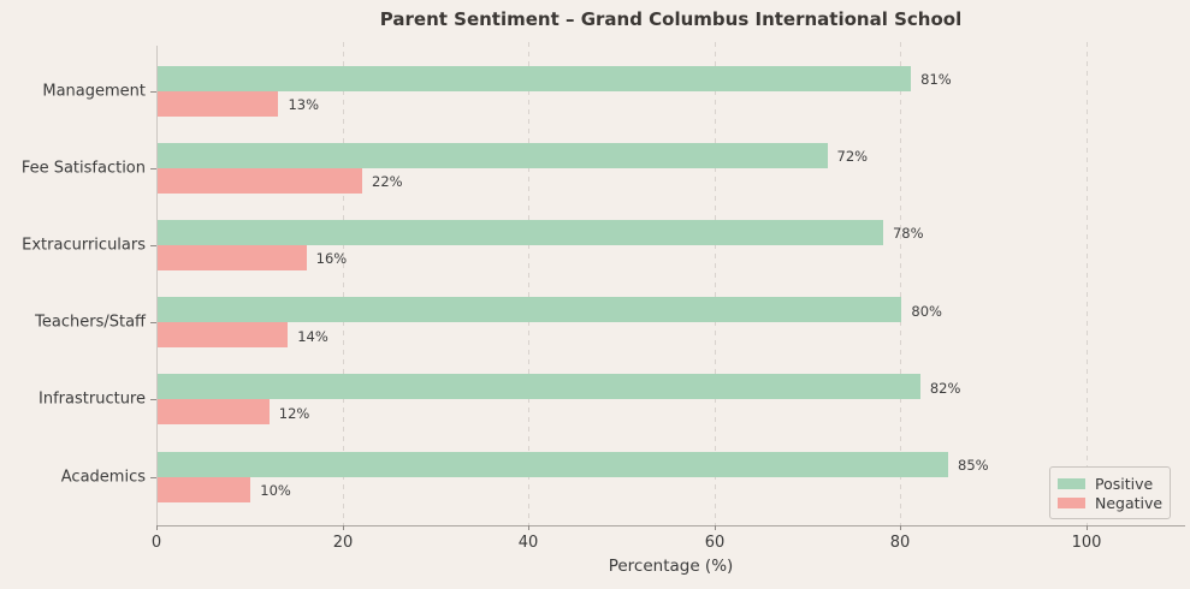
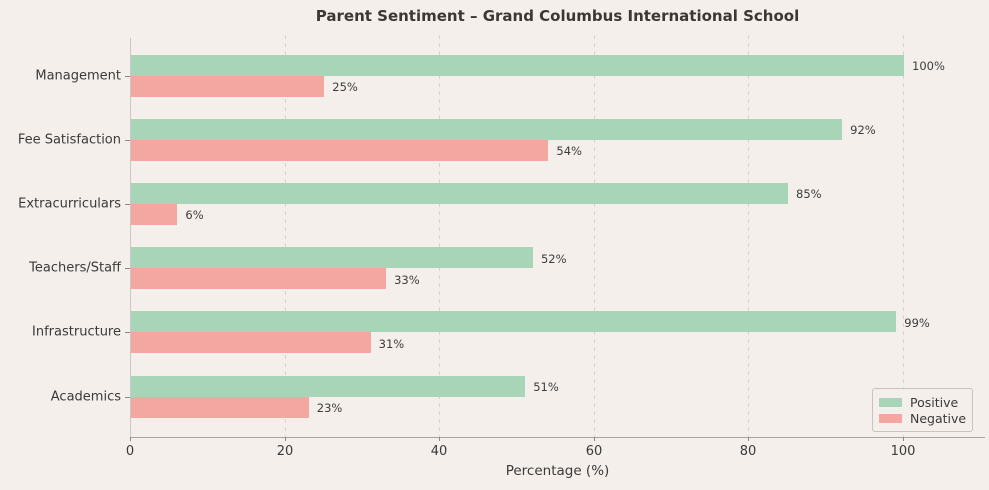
Positive/Management: 81% -> 100%
Negative/Management: 13% -> 25%
Positive/Fee Satisfaction: 72% -> 92%
Negative/Fee Satisfaction: 22% -> 54%
Positive/Extracurriculars: 78% -> 85%
Negative/Extracurriculars: 16% -> 6%
Positive/Teachers/Staff: 80% -> 52%
Negative/Teachers/Staff: 14% -> 33%
Positive/Infrastructure: 82% -> 99%
Negative/Infrastructure: 12% -> 31%
Positive/Academics: 85% -> 51%
Negative/Academics: 10% -> 23%
